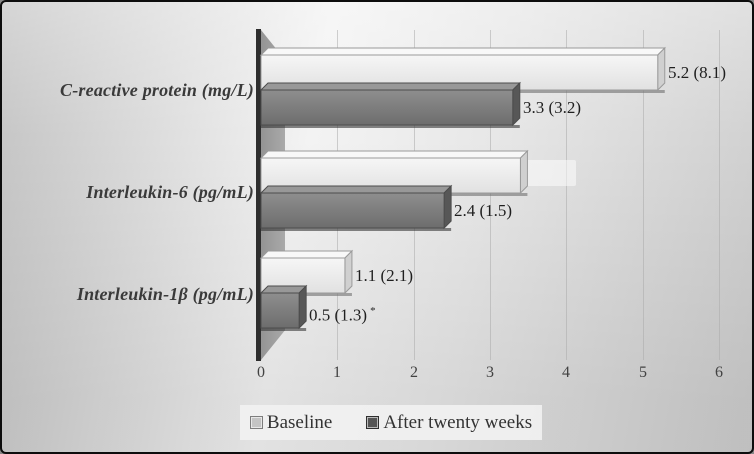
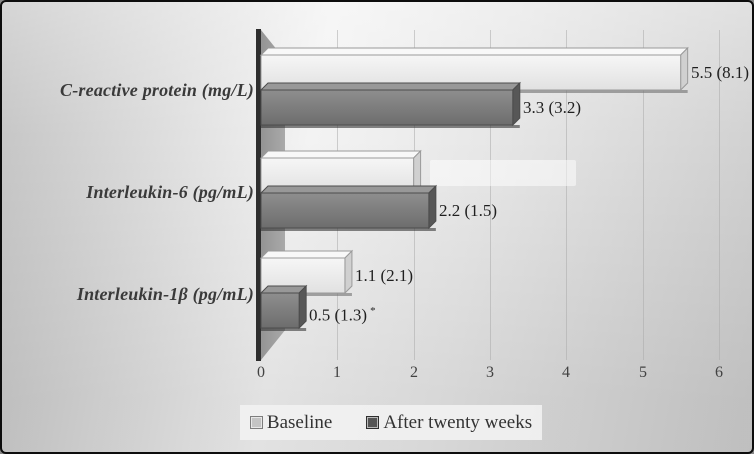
Baseline/C-reactive protein (mg/L): 5.2 -> 5.5
Baseline/Interleukin-6 (pg/mL): 3.4 -> 2.0
After twenty weeks/Interleukin-6 (pg/mL): 2.4 -> 2.2
